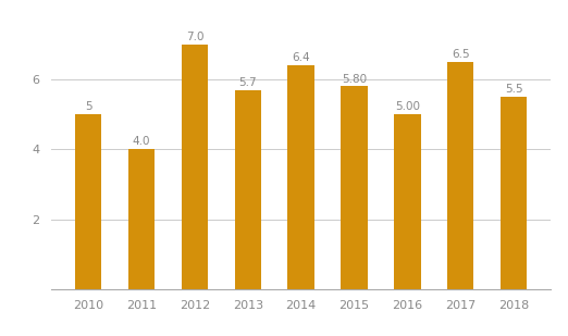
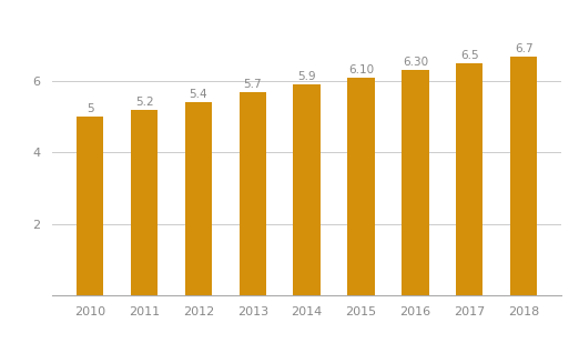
2011: 4.0 -> 5.2
2012: 7.0 -> 5.4
2014: 6.4 -> 5.9
2015: 5.80 -> 6.10
2016: 5.00 -> 6.30
2018: 5.5 -> 6.7
